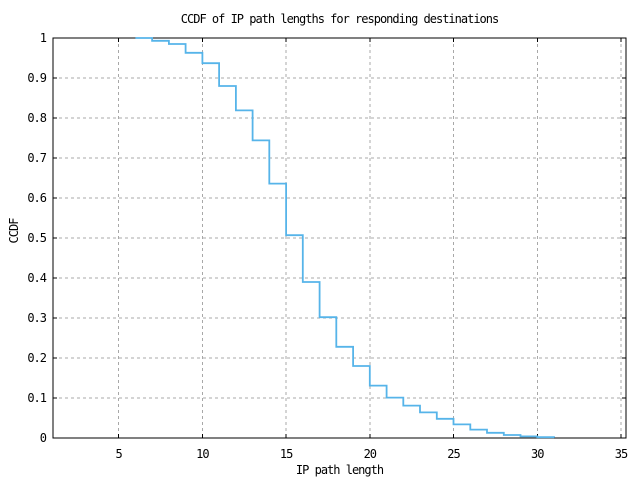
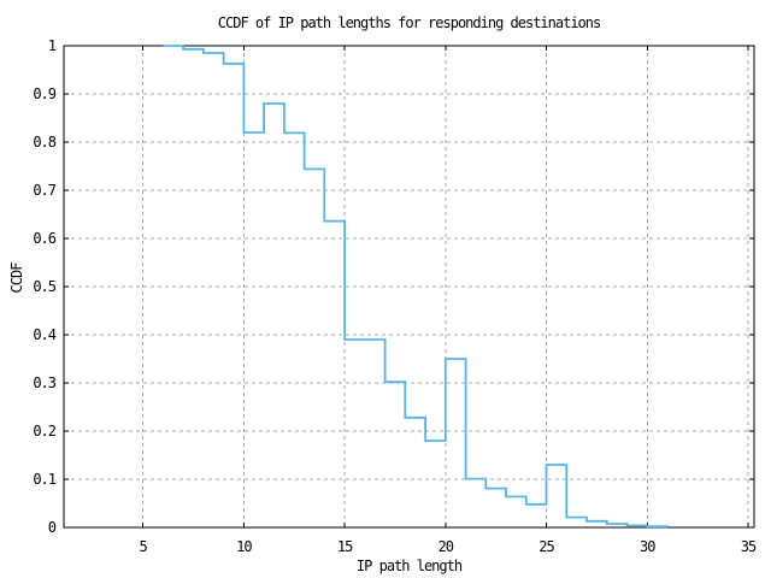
10: 0.94 -> 0.82
15: 0.51 -> 0.39
20: 0.13 -> 0.35
25: 0.03 -> 0.13
